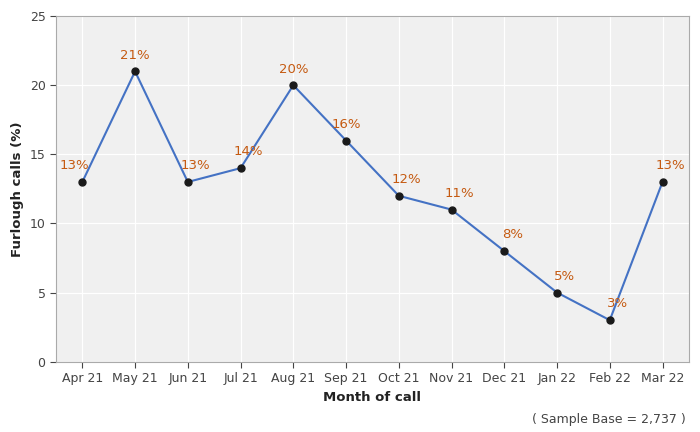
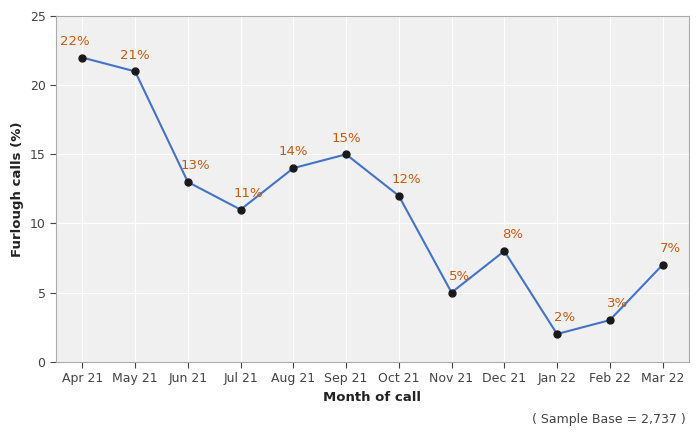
Apr 21: 13% -> 22%
Jul 21: 14% -> 11%
Aug 21: 20% -> 14%
Sep 21: 16% -> 15%
Nov 21: 11% -> 5%
Jan 22: 5% -> 2%
Mar 22: 13% -> 7%
